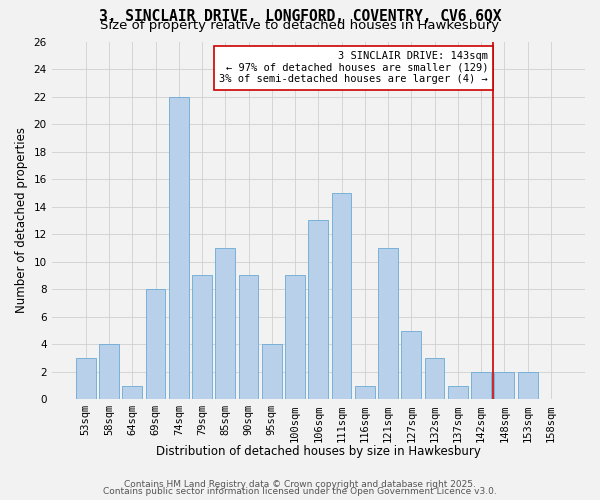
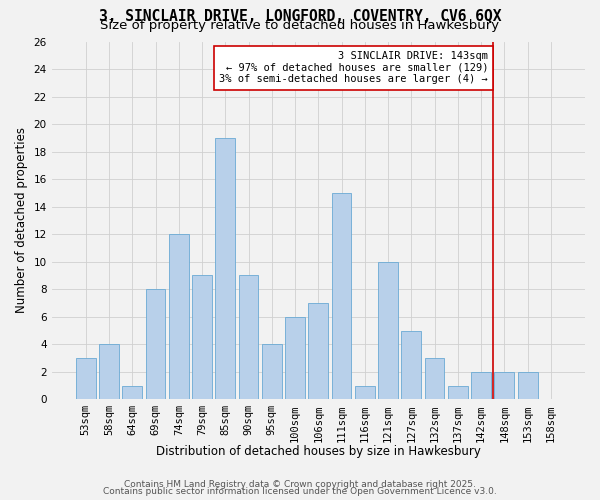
74sqm: 22 -> 12
85sqm: 11 -> 19
100sqm: 9 -> 6
106sqm: 13 -> 7
121sqm: 11 -> 10
